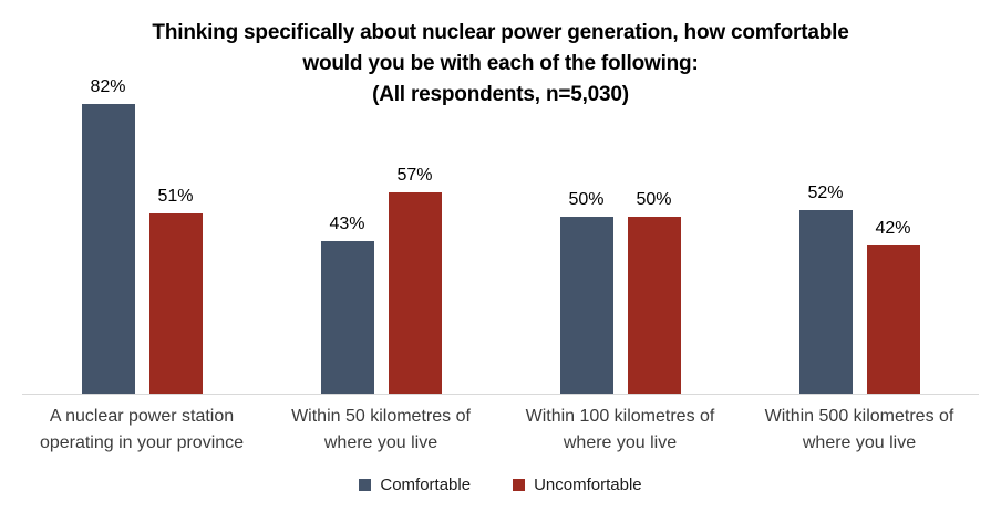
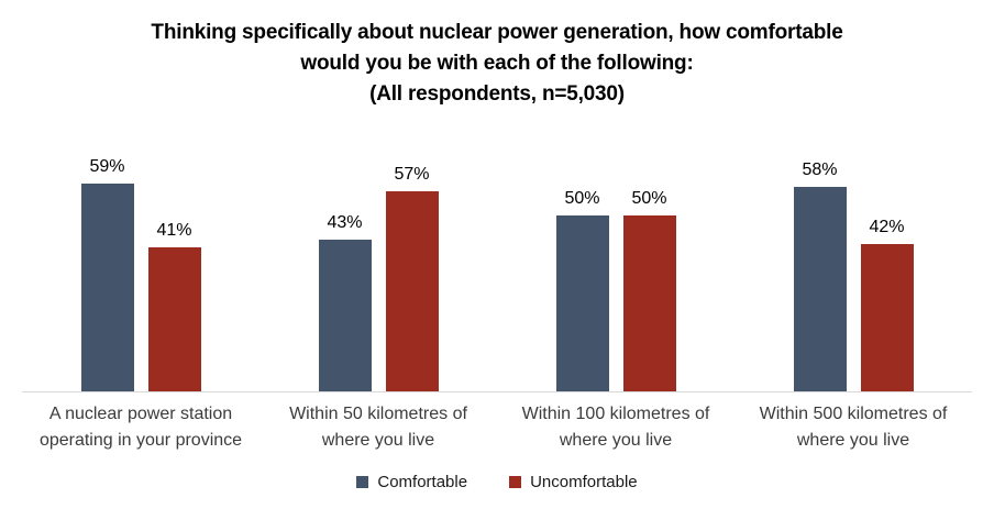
Comfortable/A nuclear power station operating in your province: 82% -> 59%
Uncomfortable/A nuclear power station operating in your province: 51% -> 41%
Comfortable/Within 500 kilometres of where you live: 52% -> 58%
